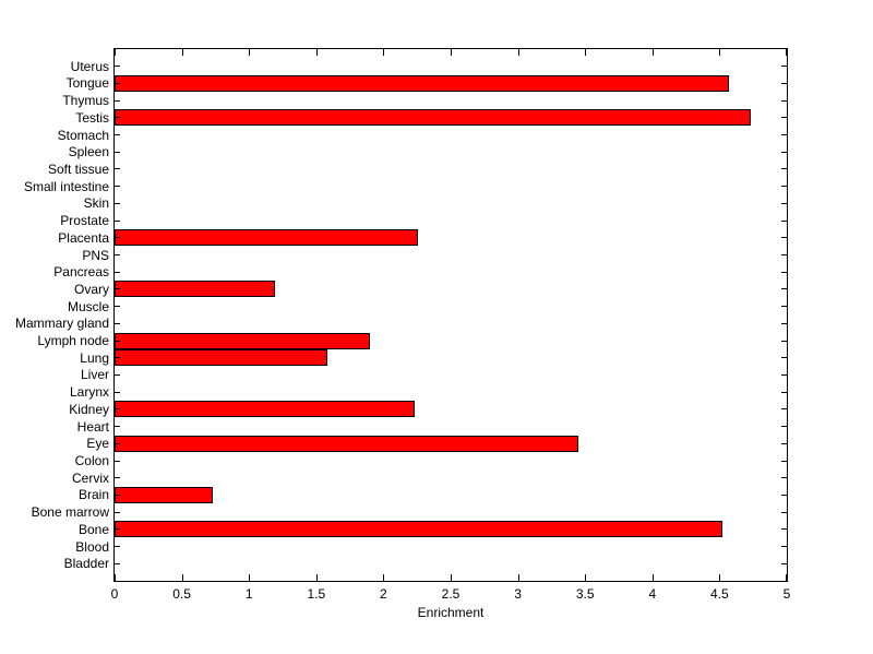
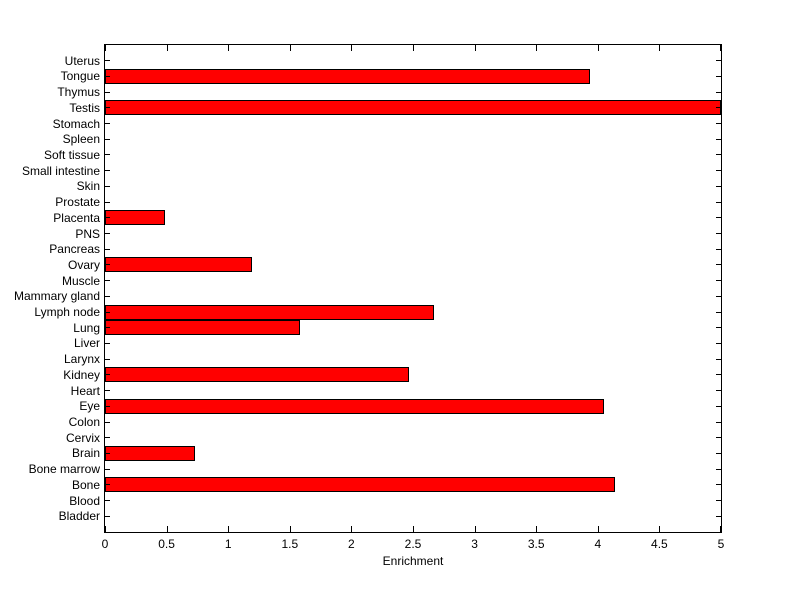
Tongue: 4.57 -> 3.94
Testis: 4.73 -> 5.00
Placenta: 2.26 -> 0.49
Lymph node: 1.90 -> 2.67
Kidney: 2.23 -> 2.47
Eye: 3.45 -> 4.05
Bone: 4.52 -> 4.14
